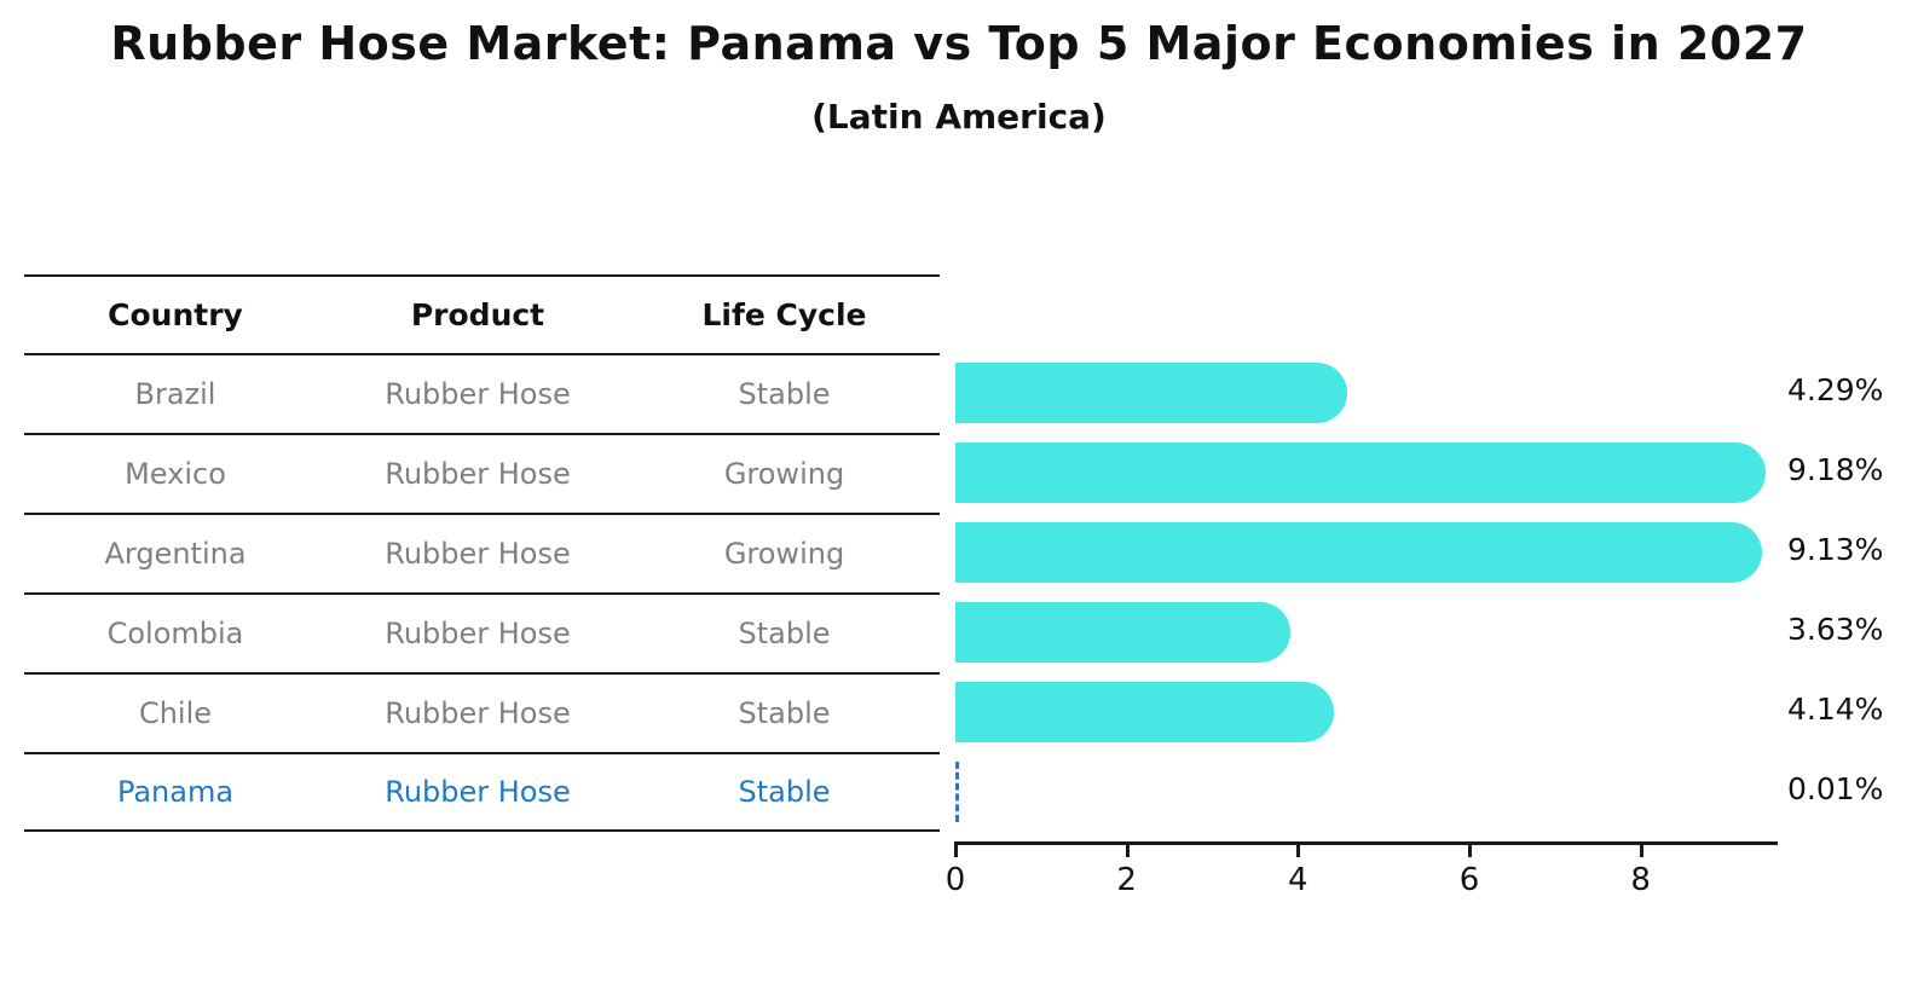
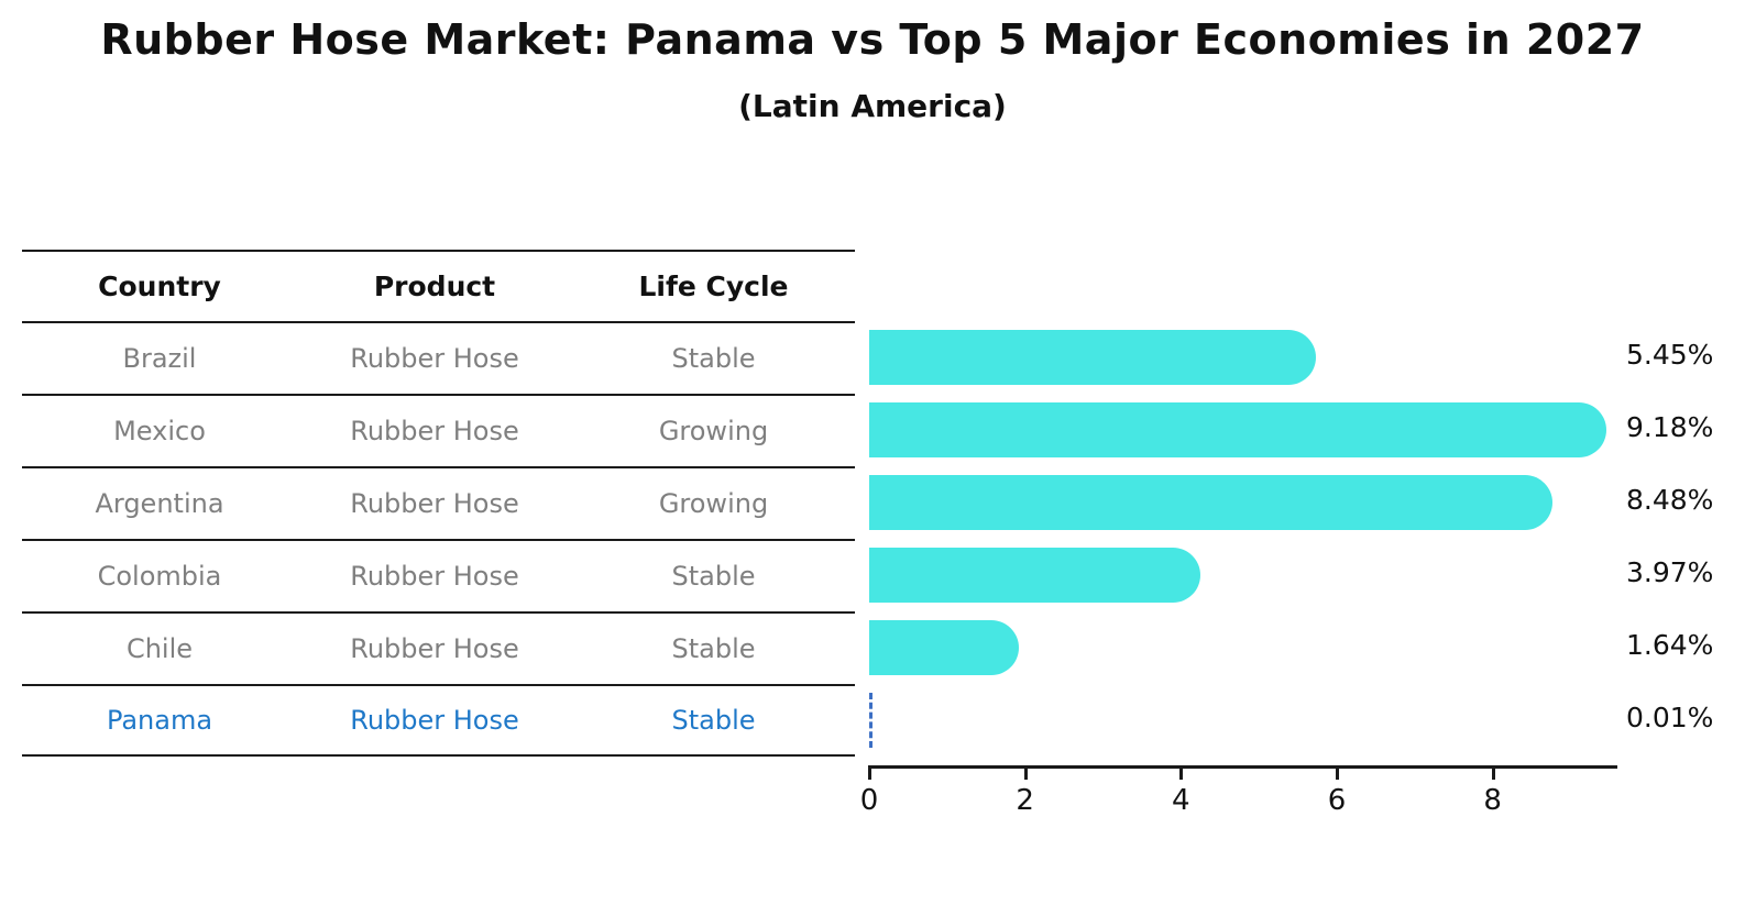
Brazil: 4.29% -> 5.45%
Argentina: 9.13% -> 8.48%
Colombia: 3.63% -> 3.97%
Chile: 4.14% -> 1.64%
